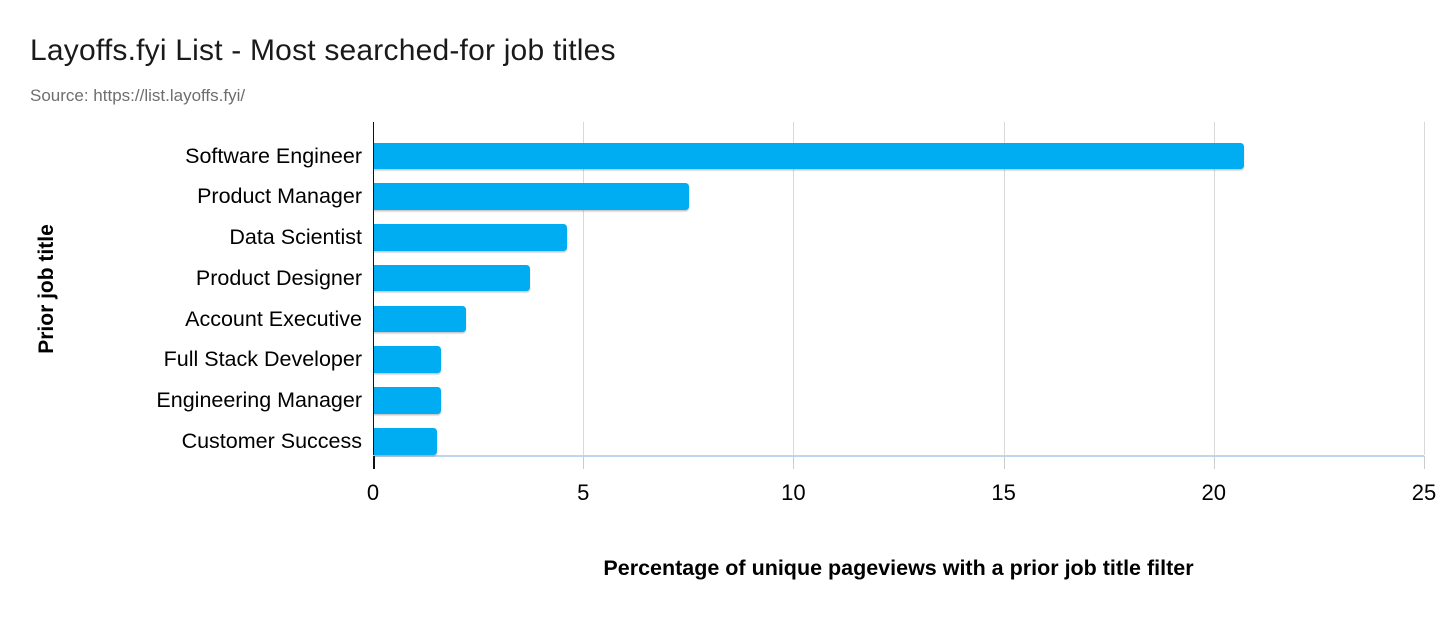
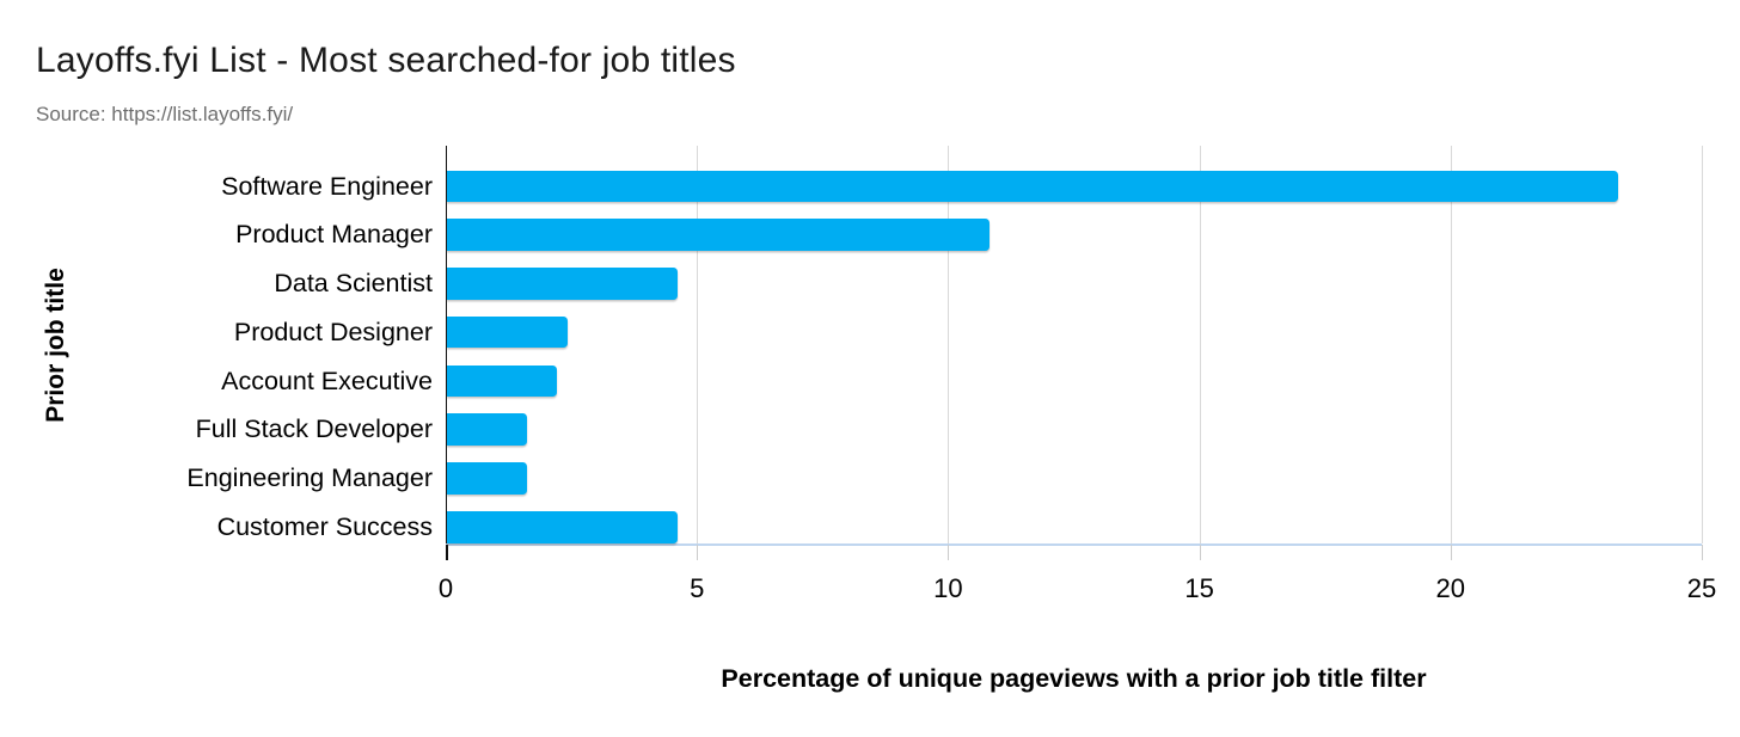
Software Engineer: 20.7 -> 23.3
Product Manager: 7.5 -> 10.8
Product Designer: 3.7 -> 2.4
Customer Success: 1.5 -> 4.6
